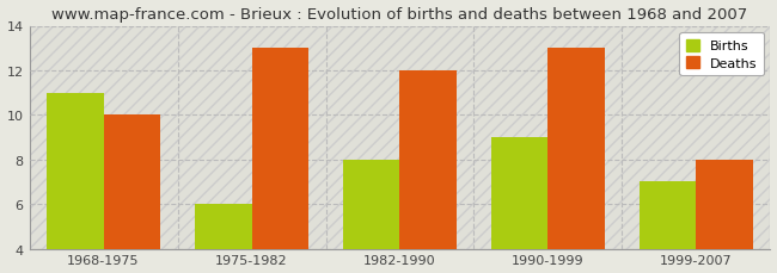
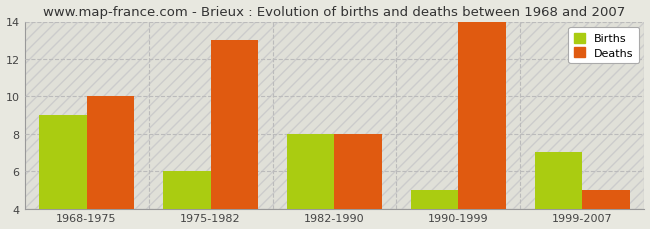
Births/1968-1975: 11 -> 9
Deaths/1982-1990: 12 -> 8
Births/1990-1999: 9 -> 5
Deaths/1990-1999: 13 -> 14
Deaths/1999-2007: 8 -> 5
